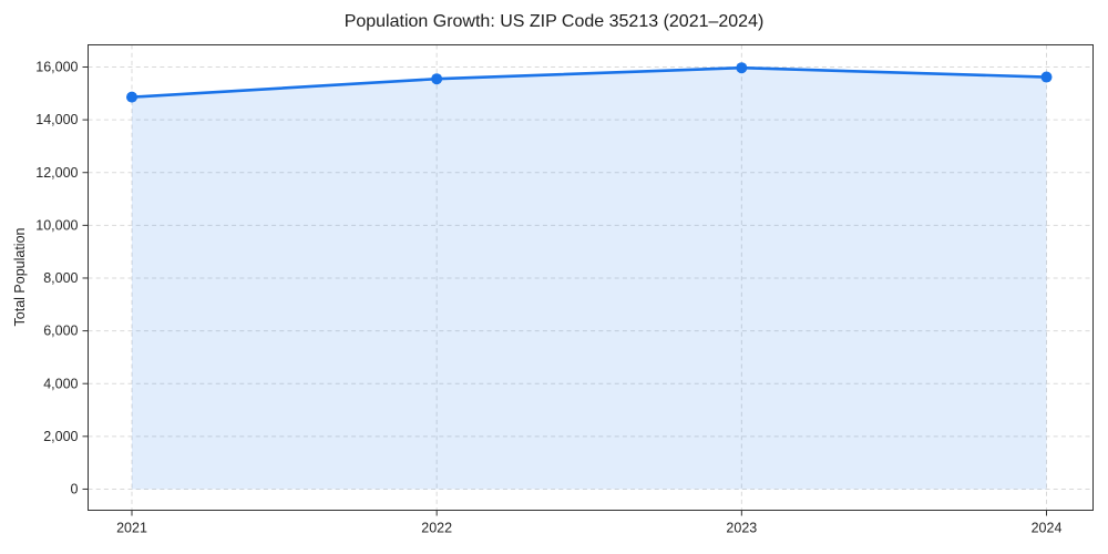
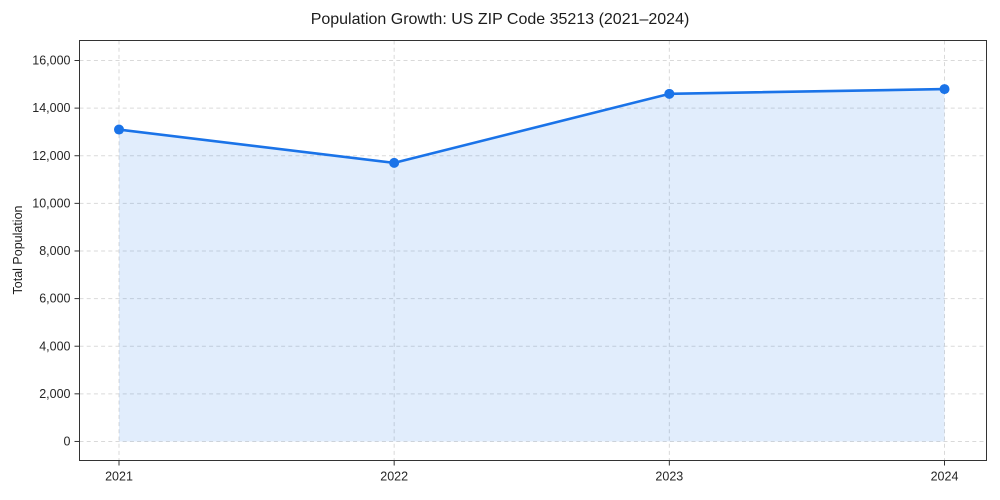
2021: 14900 -> 13100
2022: 15600 -> 11700
2023: 16000 -> 14600
2024: 15600 -> 14800
